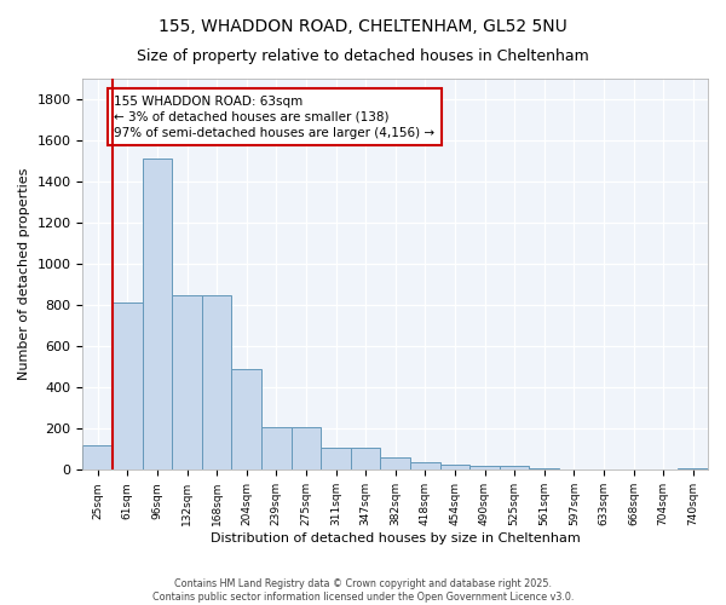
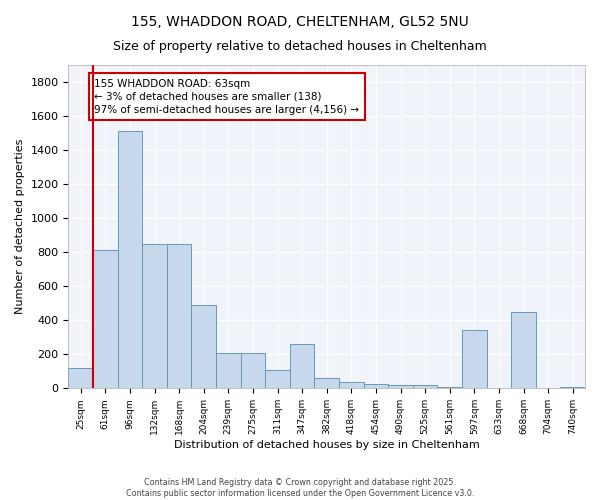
347sqm: 110 -> 260
597sqm: 0 -> 340
668sqm: 0 -> 450
